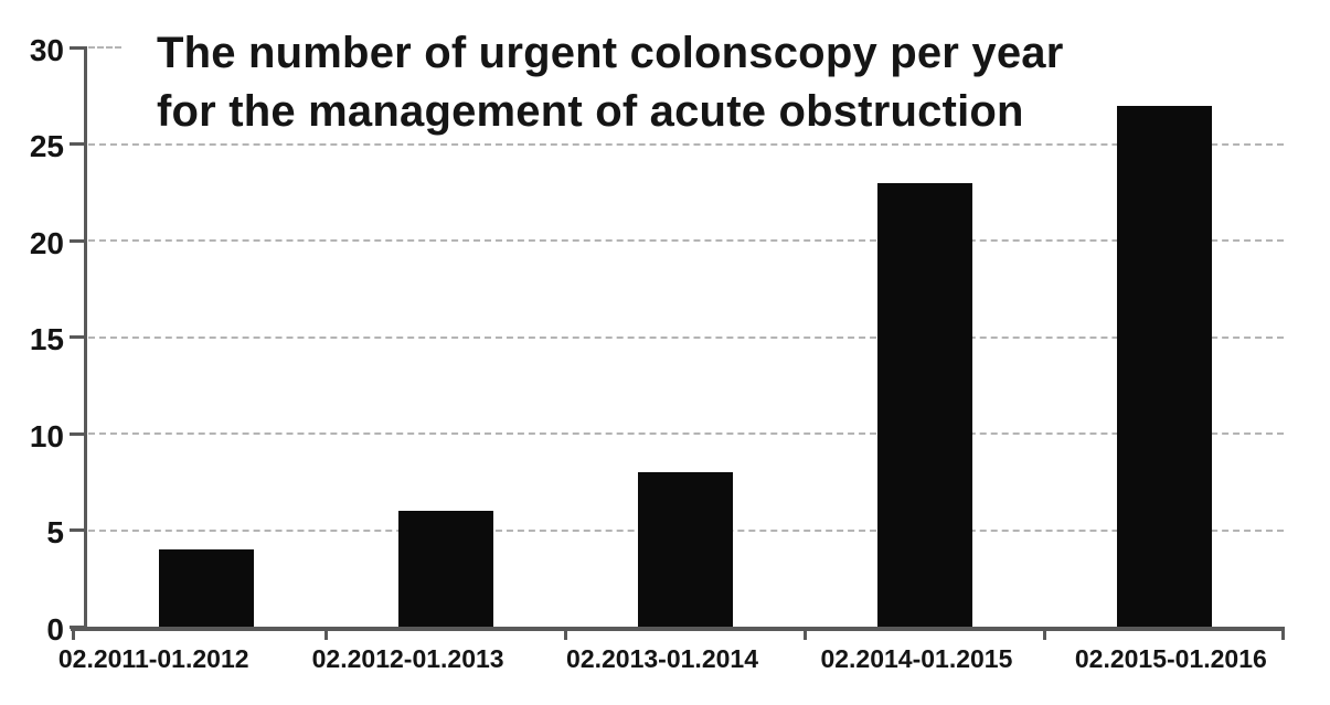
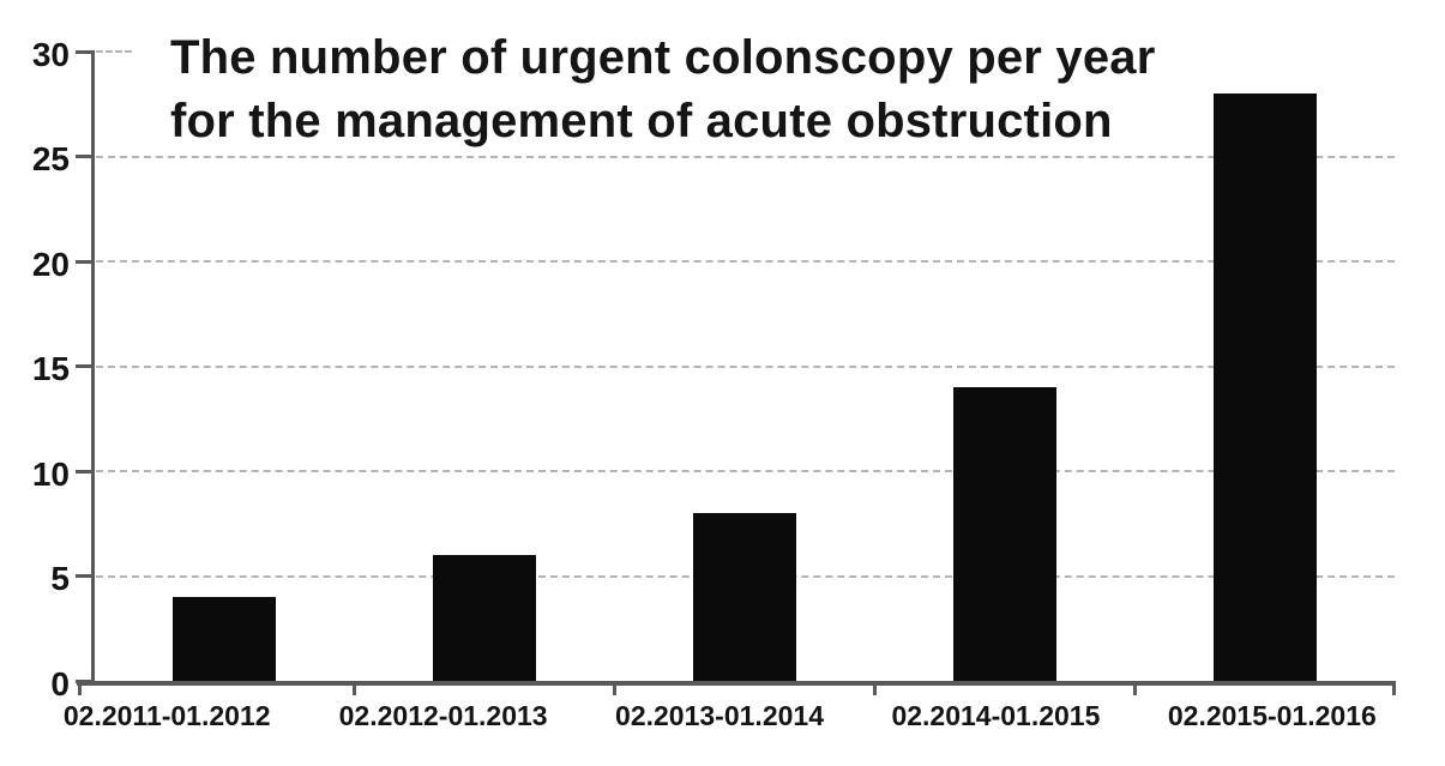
02.2014-01.2015: 23 -> 14
02.2015-01.2016: 27 -> 28
